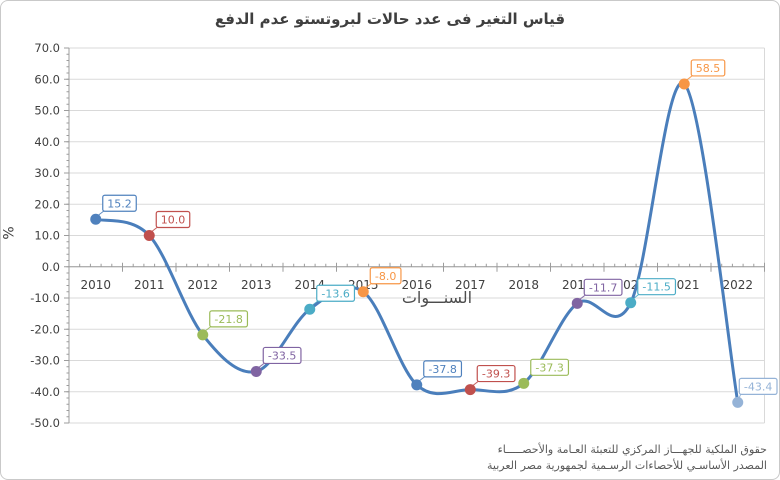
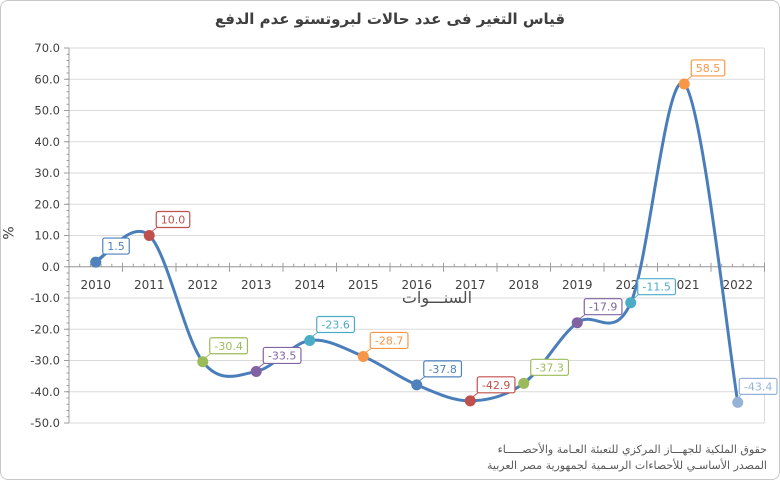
2010: 15.2 -> 1.5
2012: -21.8 -> -30.4
2014: -13.6 -> -23.6
2015: -8.0 -> -28.7
2017: -39.3 -> -42.9
2019: -11.7 -> -17.9
